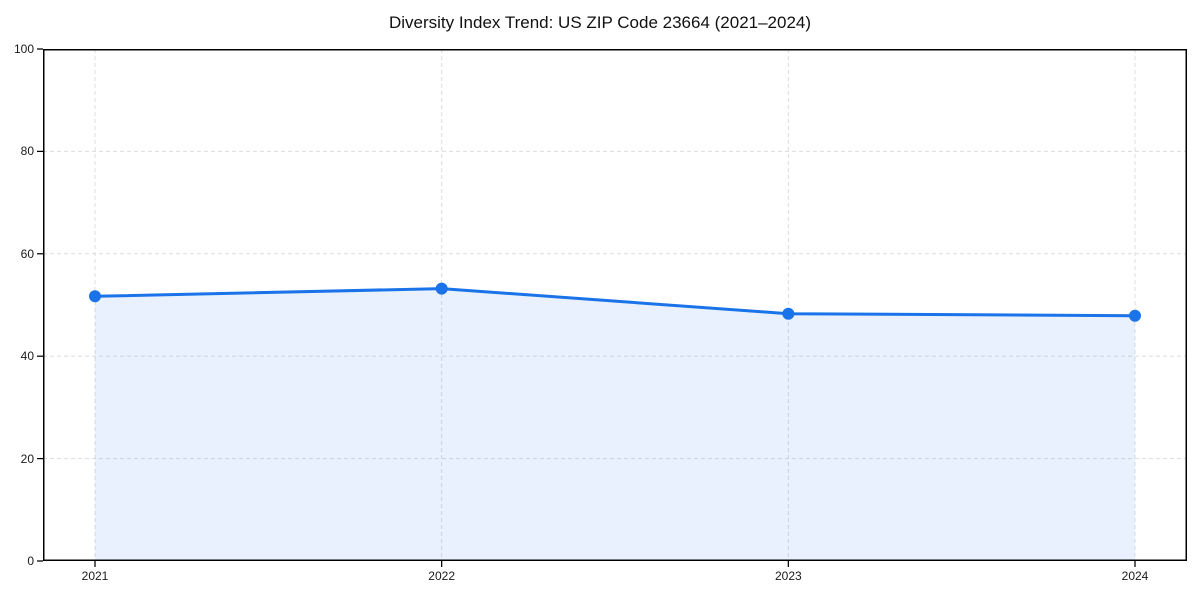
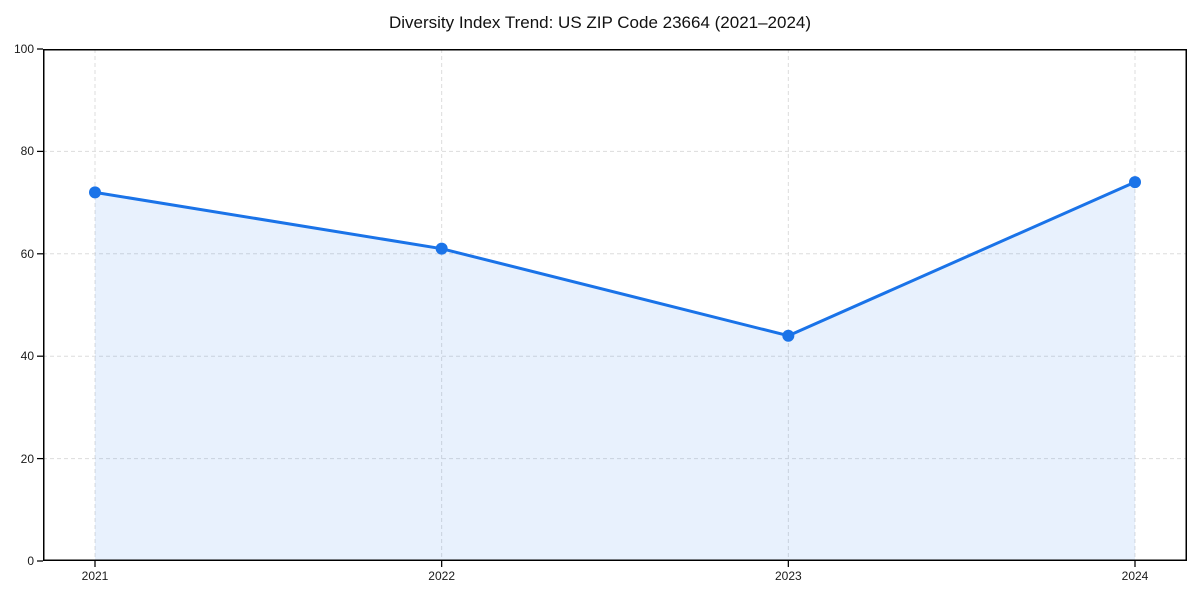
2021: 52 -> 72
2022: 53 -> 61
2023: 48 -> 44
2024: 48 -> 74
